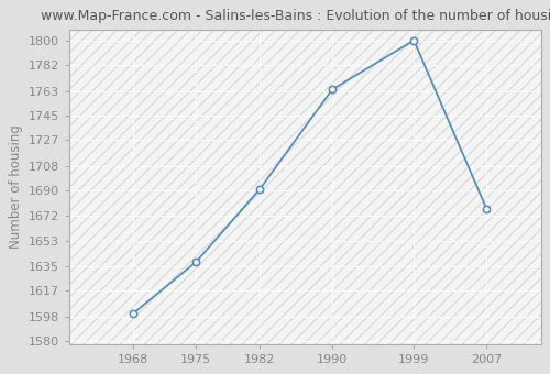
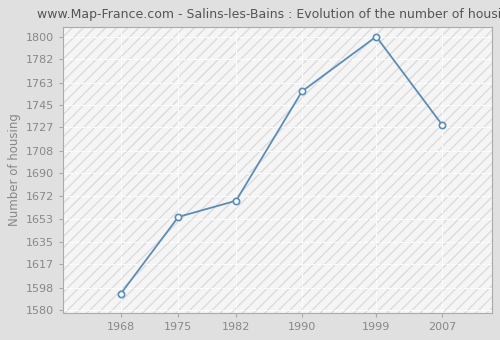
1968: 1600 -> 1593
1975: 1638 -> 1655
1982: 1691 -> 1668
1990: 1764 -> 1756
2007: 1677 -> 1729
